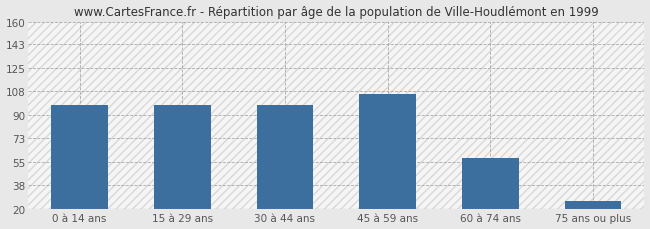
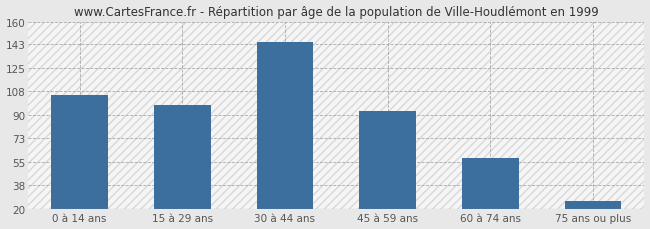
0 à 14 ans: 98 -> 105
30 à 44 ans: 98 -> 145
45 à 59 ans: 106 -> 93
